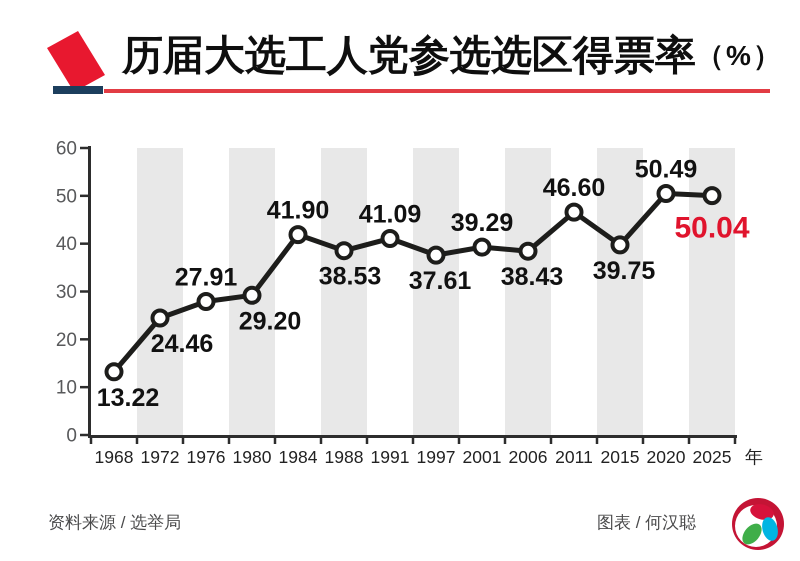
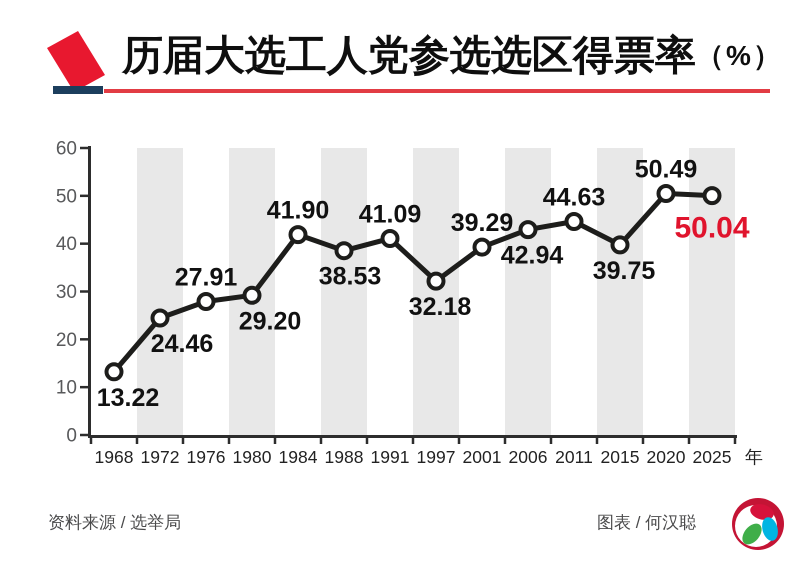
1997: 37.61 -> 32.18
2006: 38.43 -> 42.94
2011: 46.60 -> 44.63
